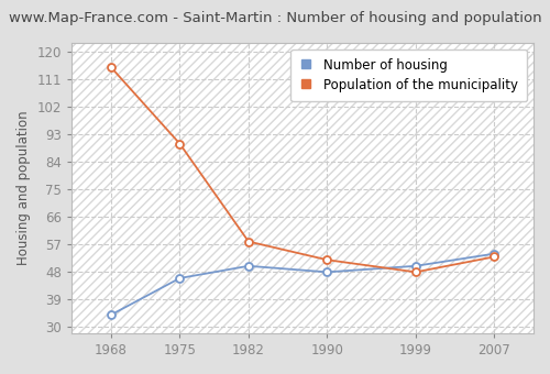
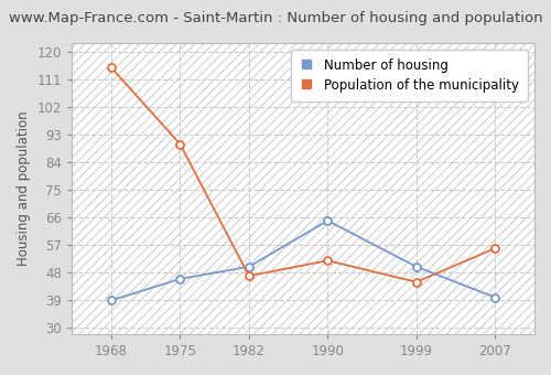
Number of housing/1968: 34 -> 39
Population of the municipality/1982: 58 -> 47
Number of housing/1990: 48 -> 65
Population of the municipality/1999: 48 -> 45
Number of housing/2007: 54 -> 40
Population of the municipality/2007: 53 -> 56
